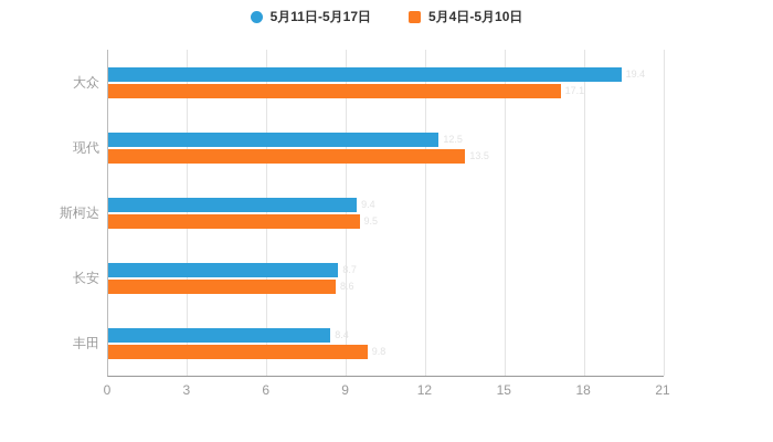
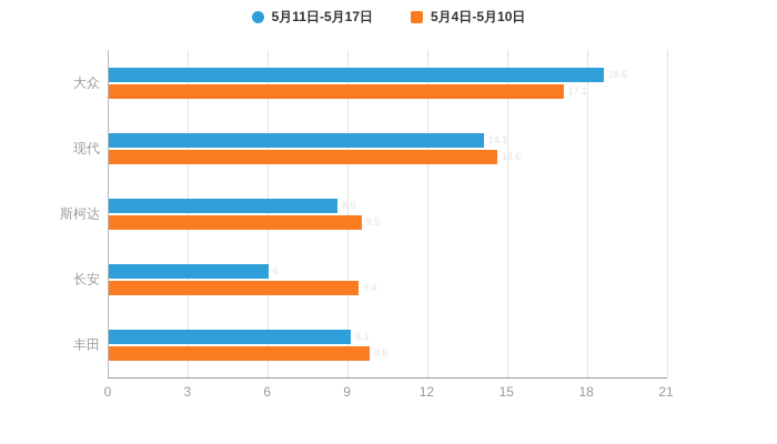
5月11日-5月17日/大众: 19.4 -> 18.6
5月11日-5月17日/现代: 12.5 -> 14.1
5月4日-5月10日/现代: 13.5 -> 14.6
5月11日-5月17日/斯柯达: 9.4 -> 8.6
5月11日-5月17日/长安: 8.7 -> 6
5月4日-5月10日/长安: 8.6 -> 9.4
5月11日-5月17日/丰田: 8.4 -> 9.1
